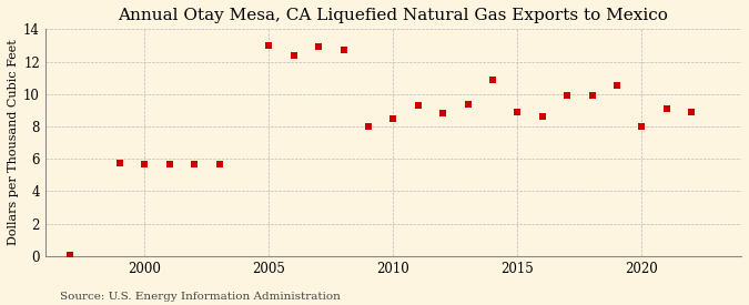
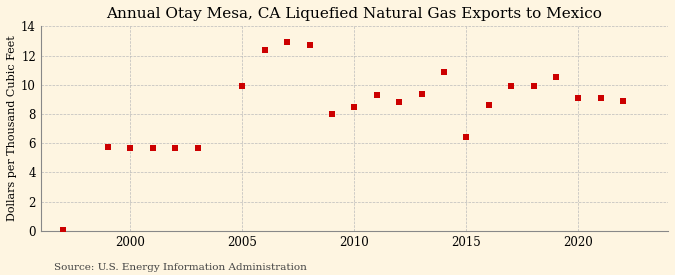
2005: 13.0 -> 9.9
2015: 8.9 -> 6.4
2020: 8.0 -> 9.1
